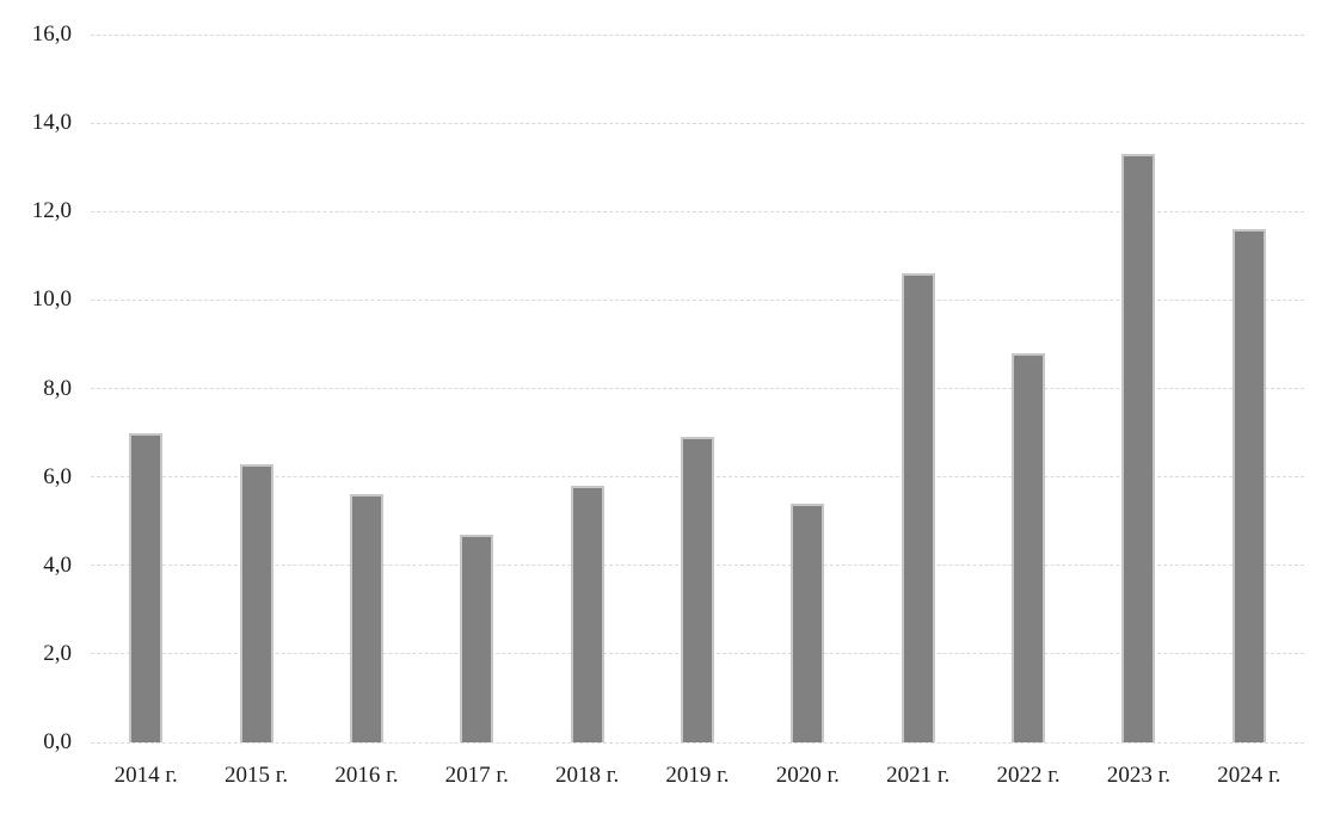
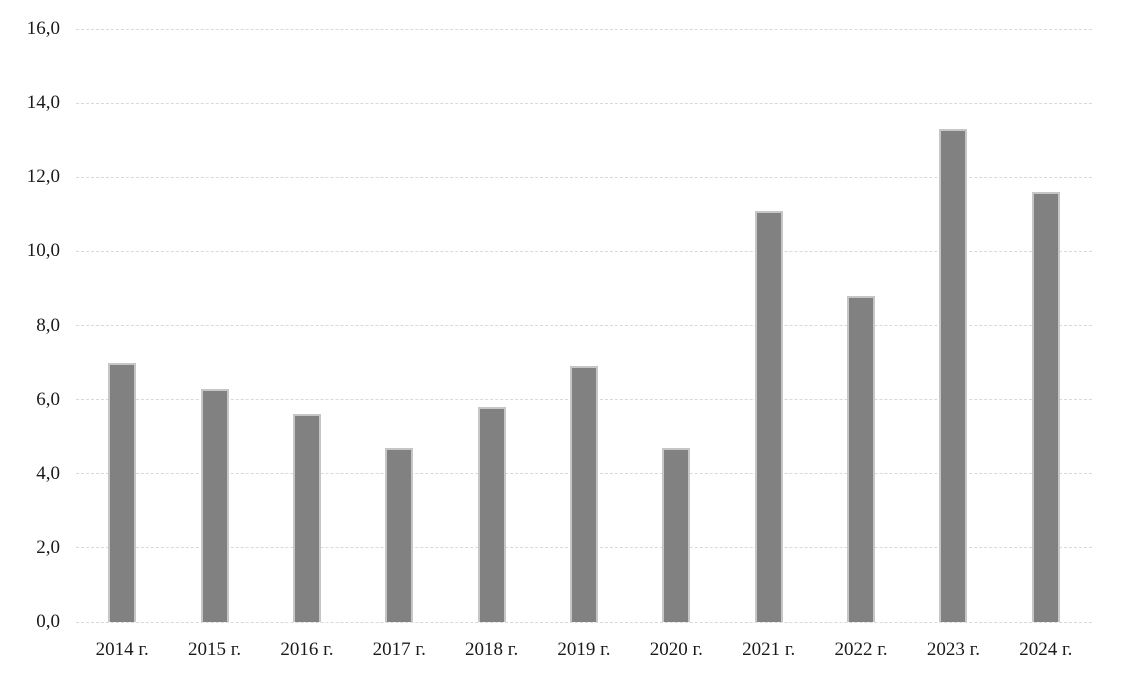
2020 г.: 5,4 -> 4,7
2021 г.: 10,6 -> 11,1
